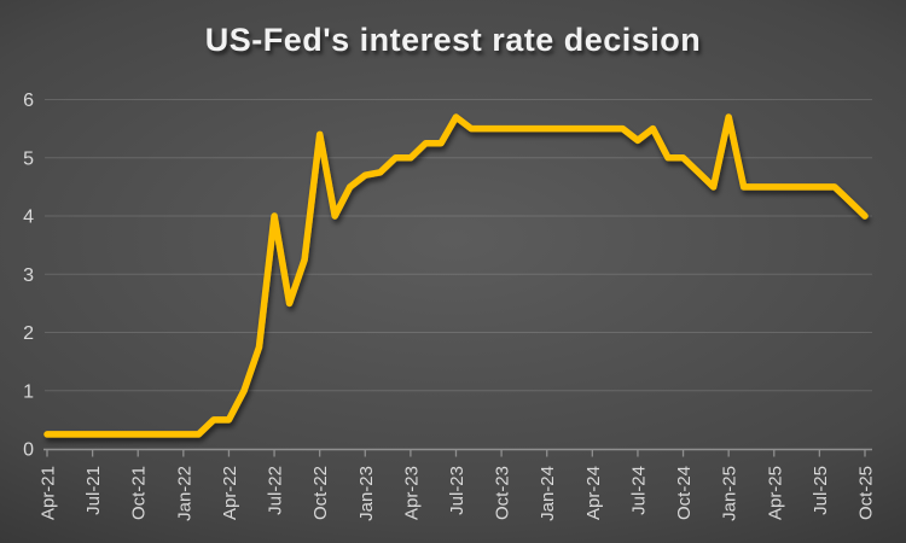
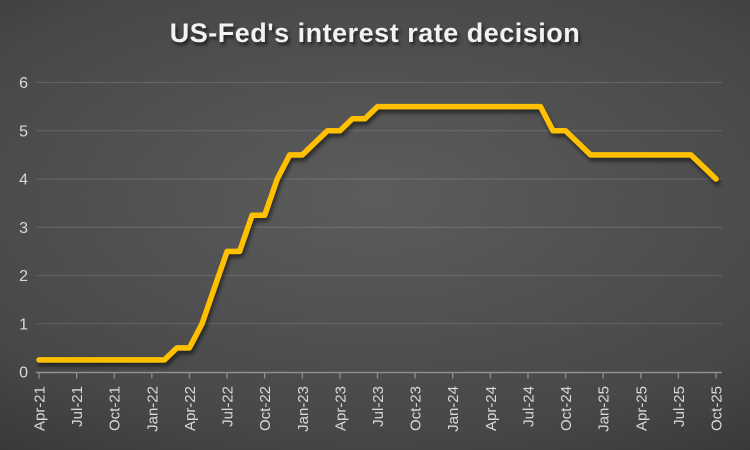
Jul-22: 4.0 -> 2.5
Oct-22: 5.4 -> 3.2
Jan-23: 4.7 -> 4.5
Jul-23: 5.7 -> 5.5
Jul-24: 5.3 -> 5.5
Jan-25: 5.7 -> 4.5
